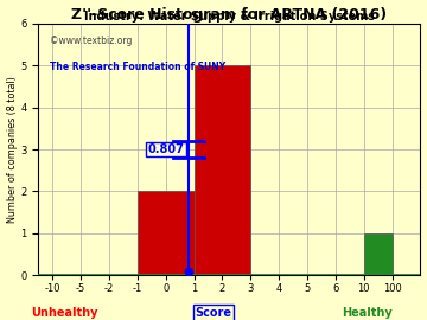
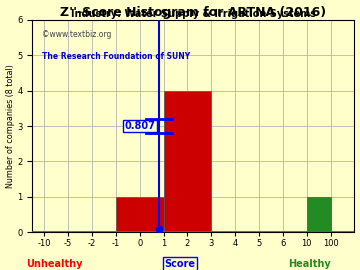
0: 2 -> 1
2: 5 -> 4
